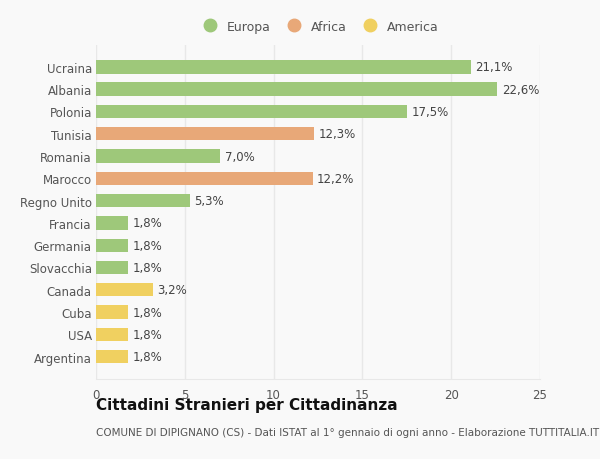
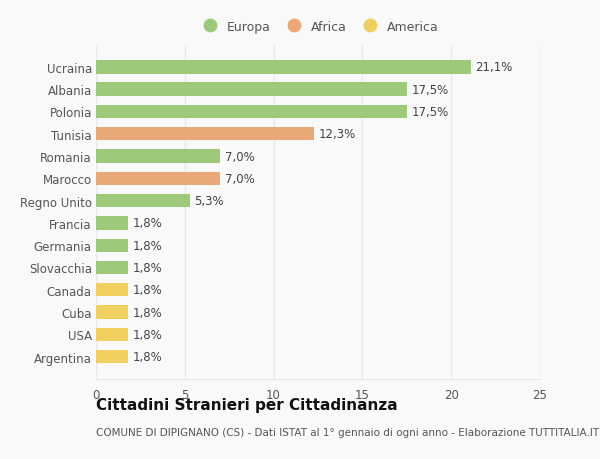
Albania: 22,6% -> 17,5%
Marocco: 12,2% -> 7,0%
Canada: 3,2% -> 1,8%
